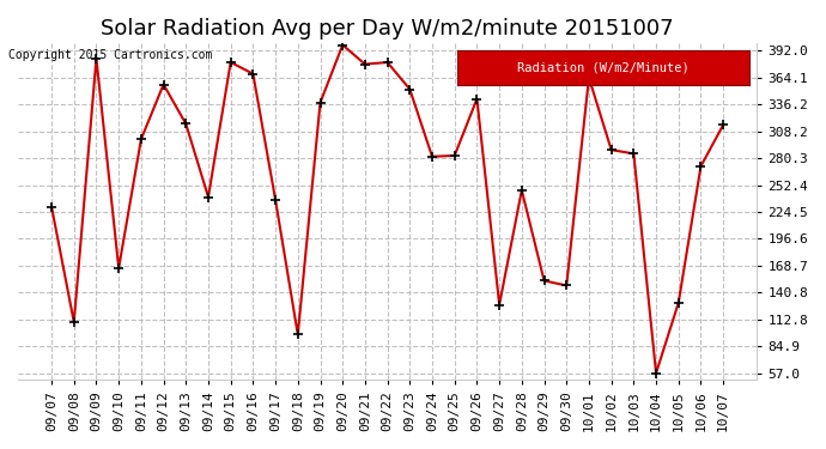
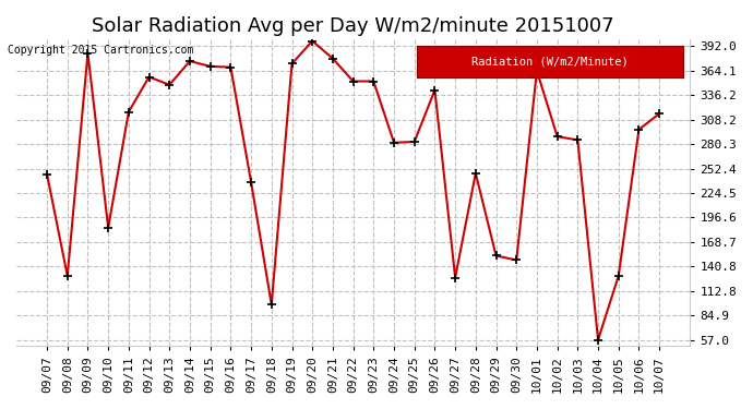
09/07: 230 -> 246
09/08: 110 -> 130
09/10: 166 -> 185
09/11: 300 -> 317
09/13: 316 -> 348
09/14: 240 -> 375
09/15: 380 -> 369
09/19: 338 -> 372
09/22: 380 -> 352
10/06: 272 -> 297
